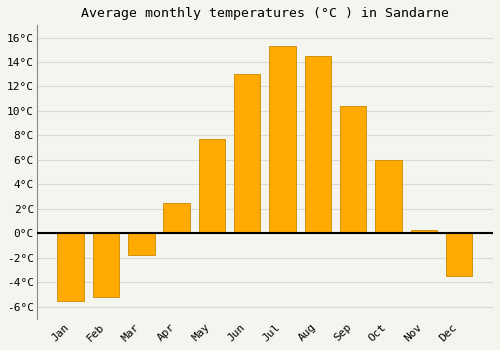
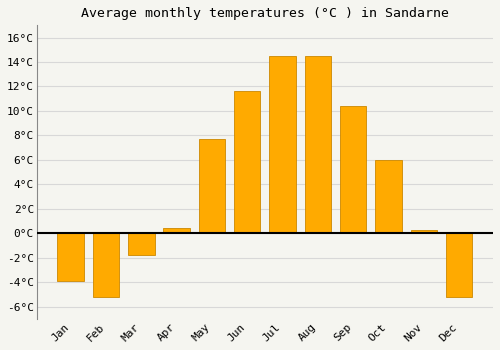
Jan: -5.5°C -> -3.9°C
Apr: 2.5°C -> 0.4°C
Jun: 13.0°C -> 11.6°C
Jul: 15.3°C -> 14.5°C
Dec: -3.5°C -> -5.2°C
